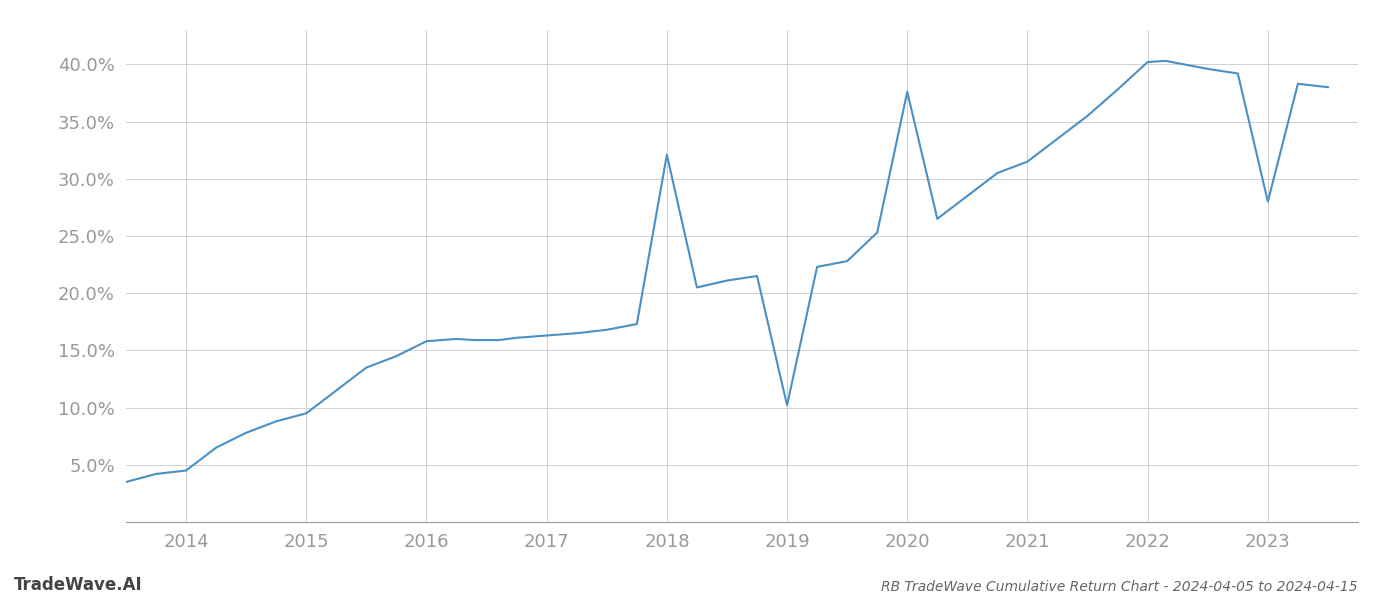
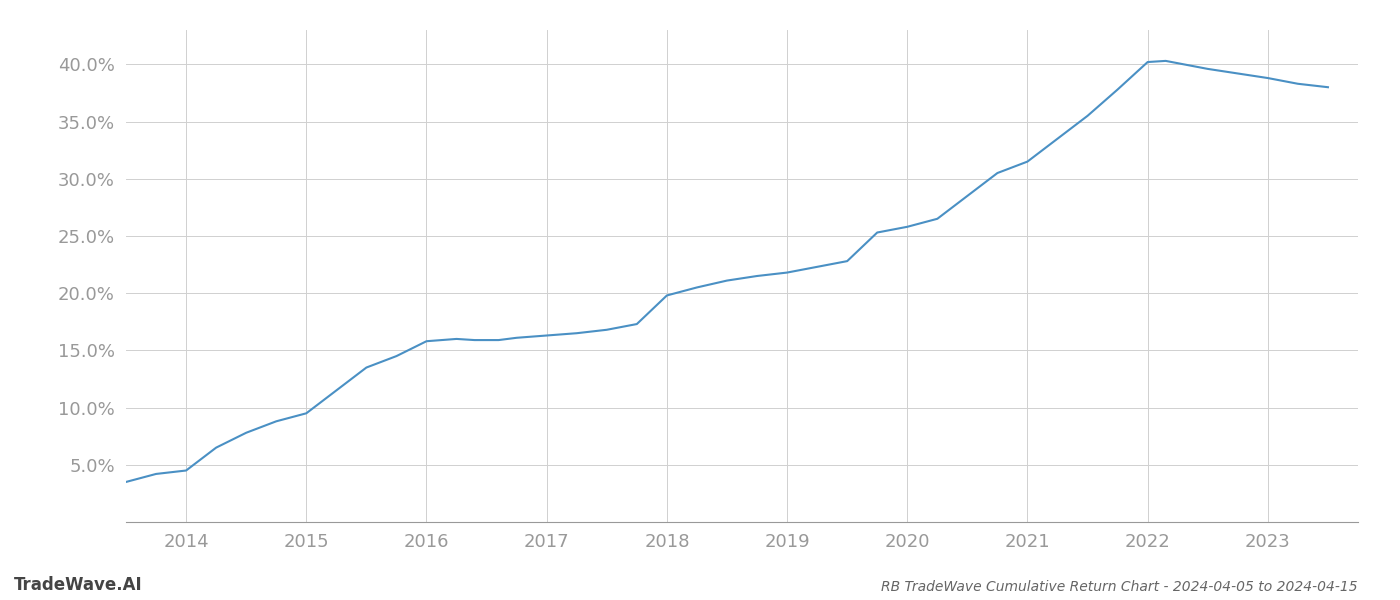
2018: 32.1% -> 19.8%
2019: 10.2% -> 21.8%
2020: 37.6% -> 25.8%
2023: 28.0% -> 38.8%
